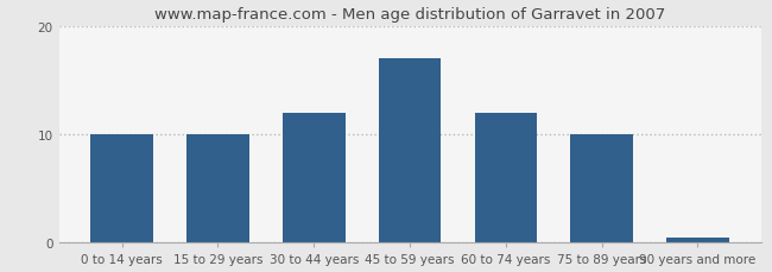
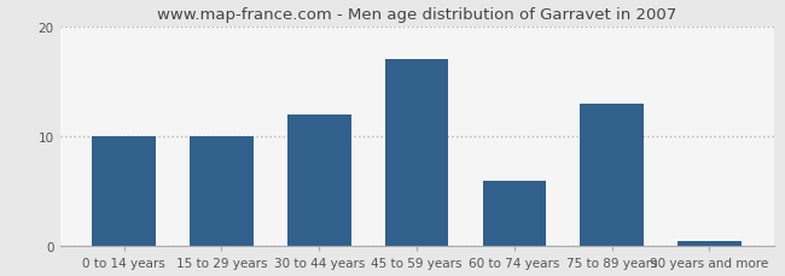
60 to 74 years: 12.0 -> 6.0
75 to 89 years: 10.0 -> 13.0
